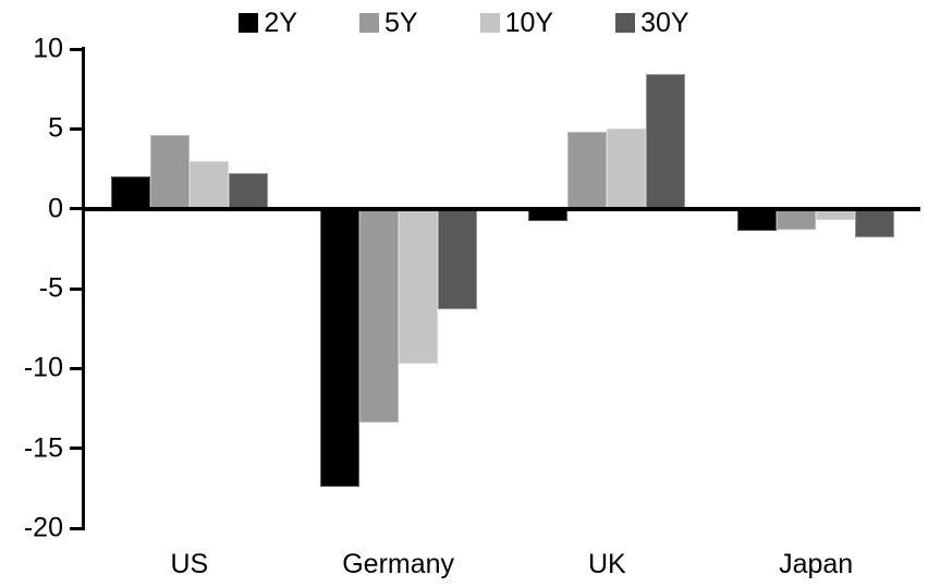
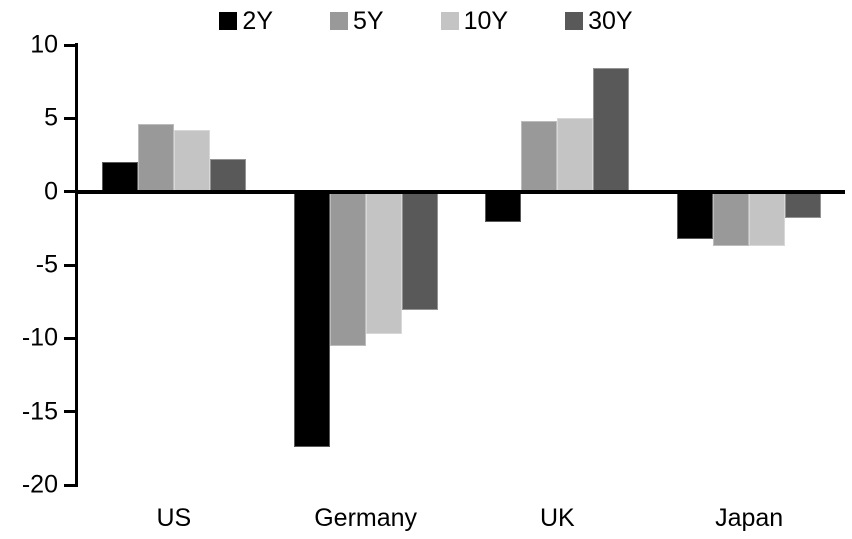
10Y/US: 3.0 -> 4.2
5Y/Germany: -13.4 -> -10.5
30Y/Germany: -6.3 -> -8.1
2Y/UK: -0.8 -> -2.1
2Y/Japan: -1.4 -> -3.2
5Y/Japan: -1.3 -> -3.7
10Y/Japan: -0.7 -> -3.7
